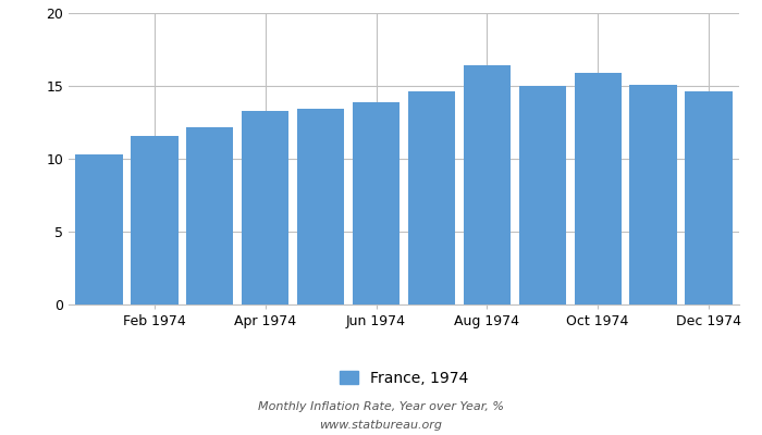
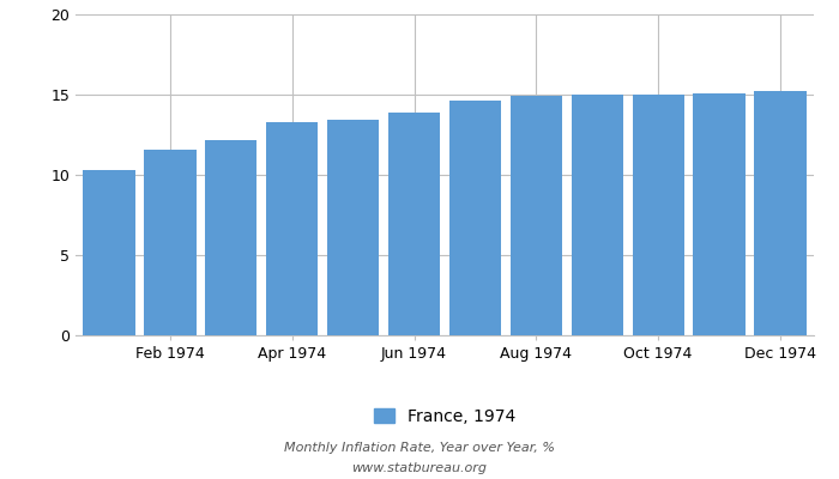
Aug 1974: 16.4 -> 14.9
Oct 1974: 15.9 -> 15.0
Dec 1974: 14.6 -> 15.2
